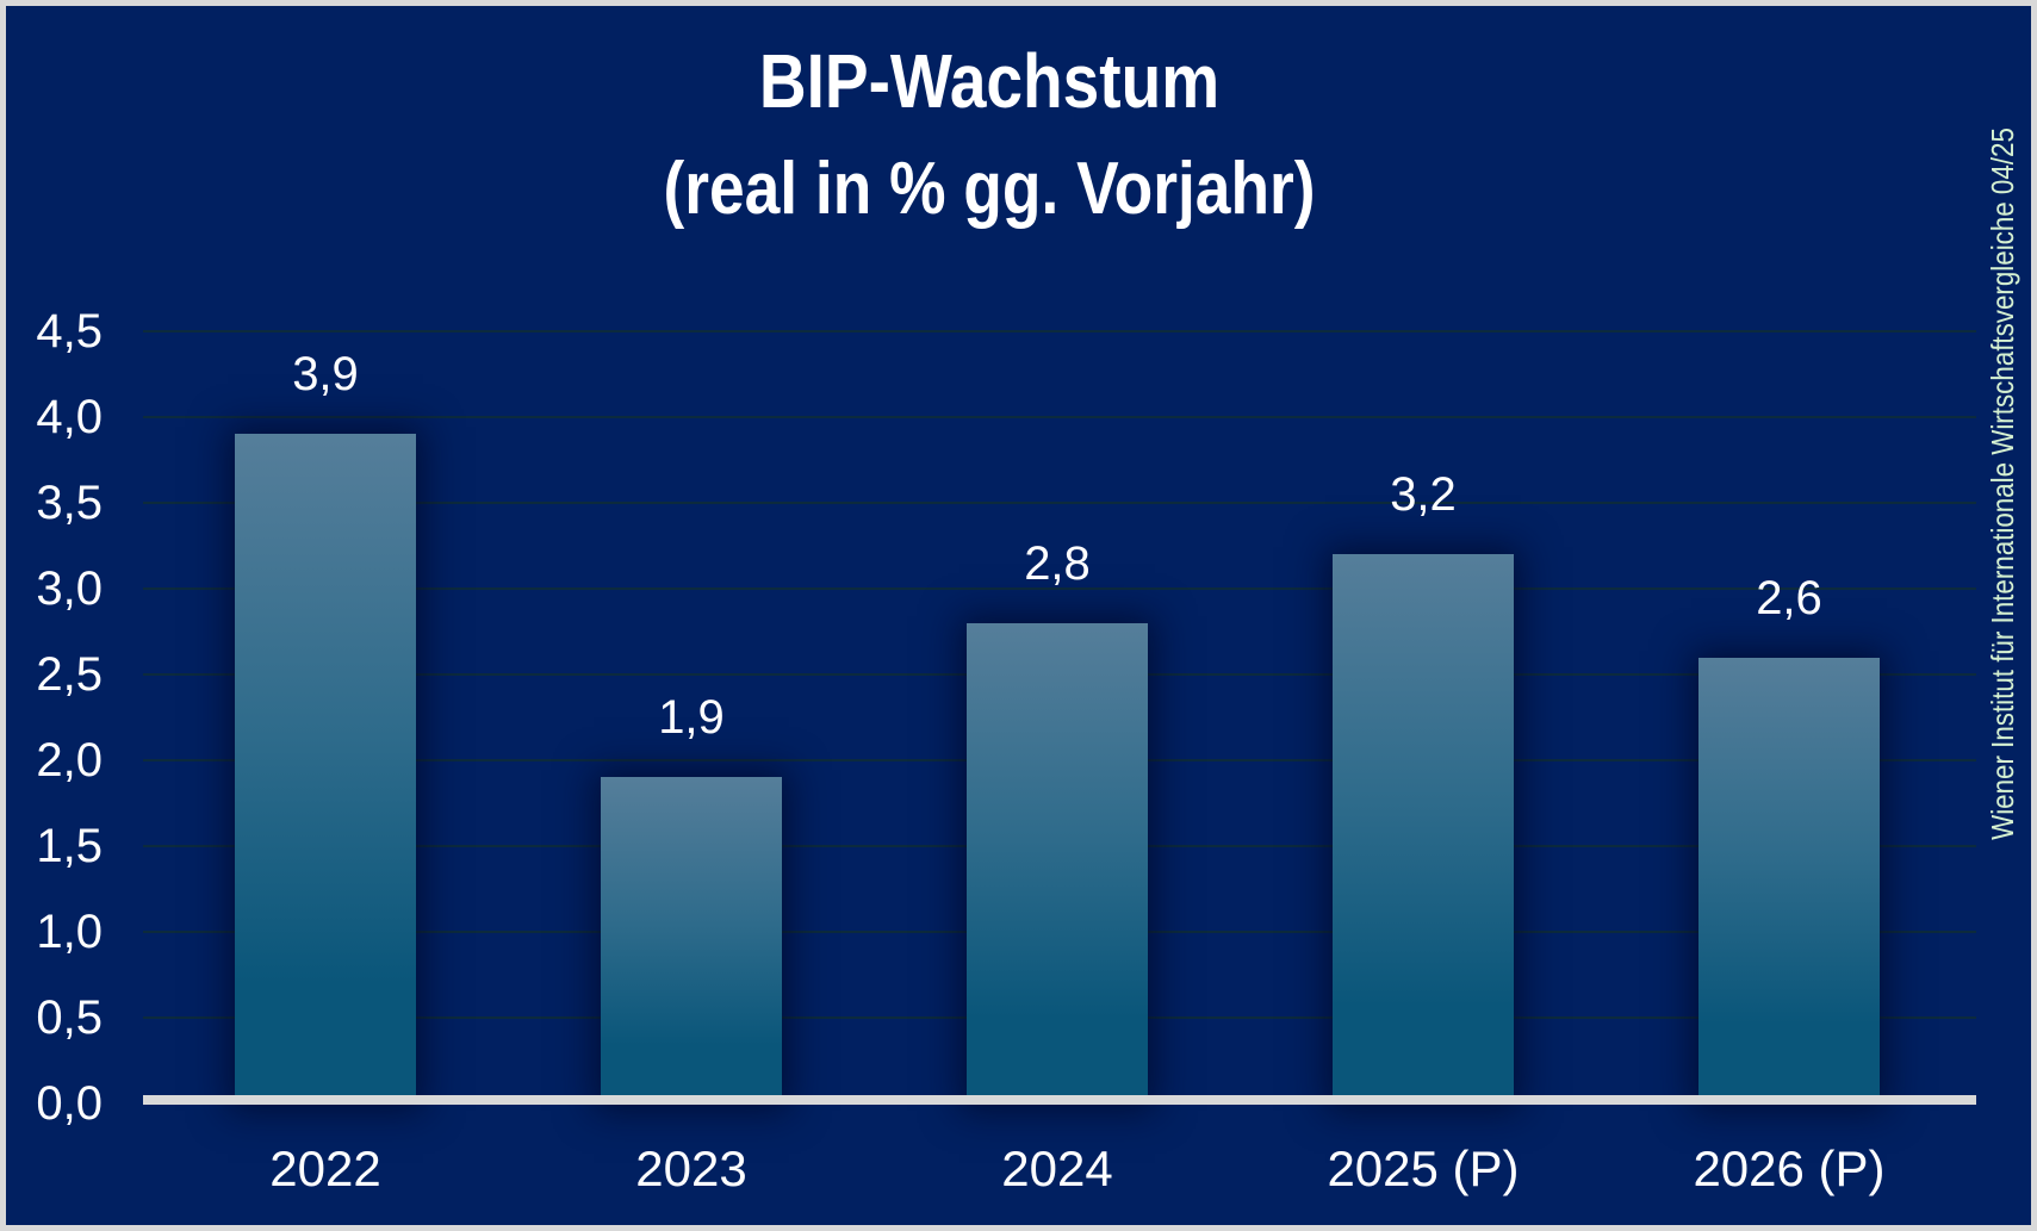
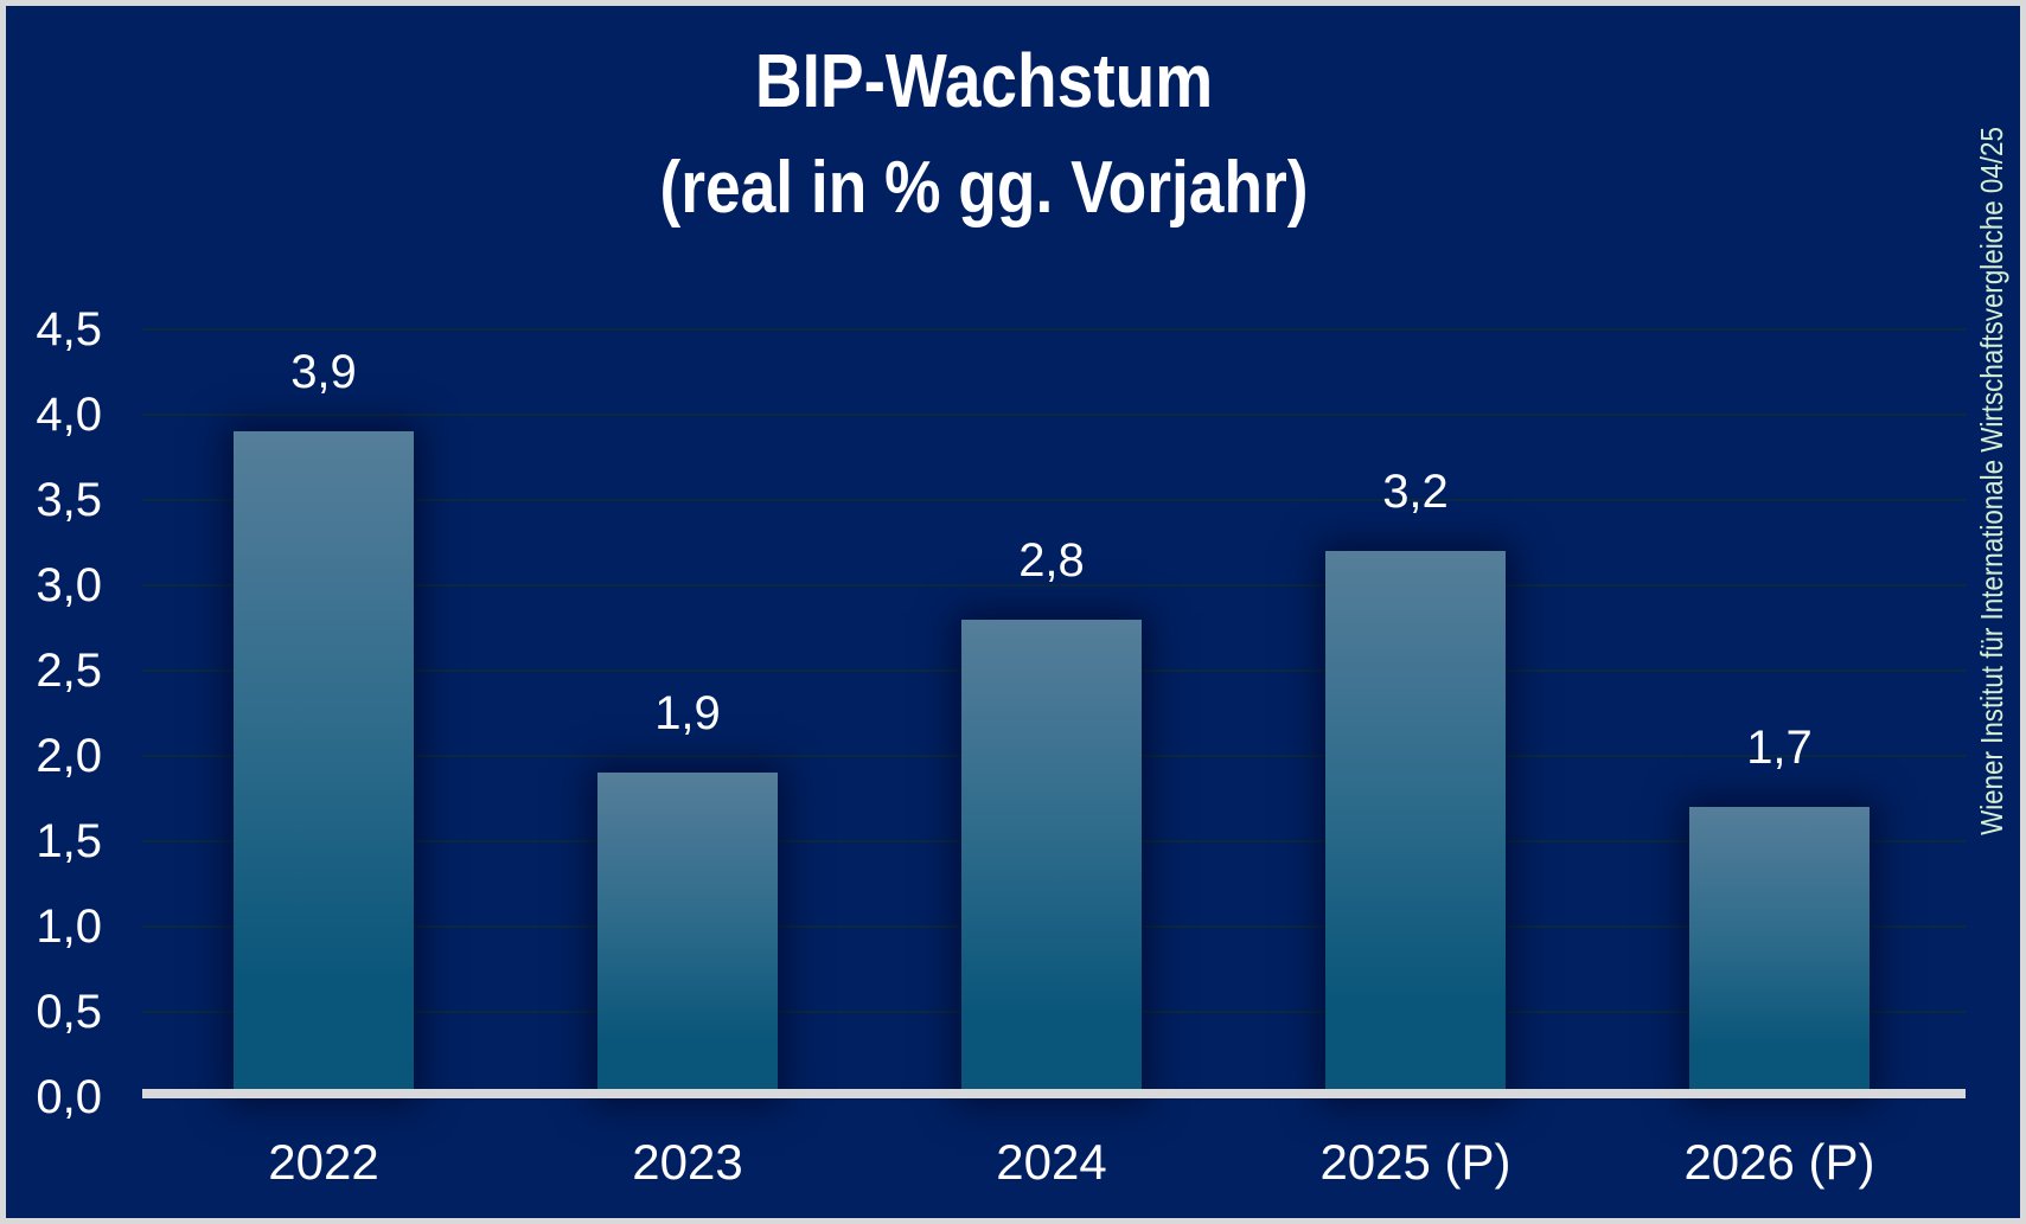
2026 (P): 2,6 -> 1,7
